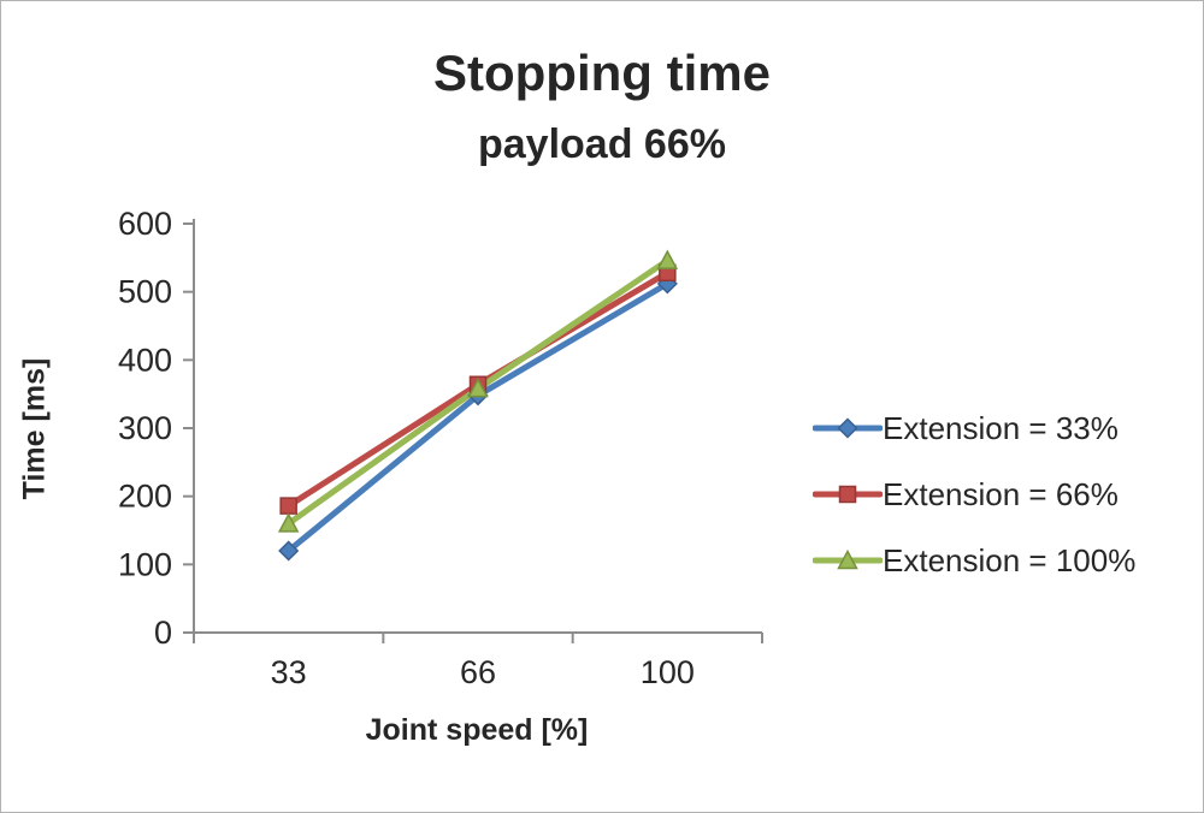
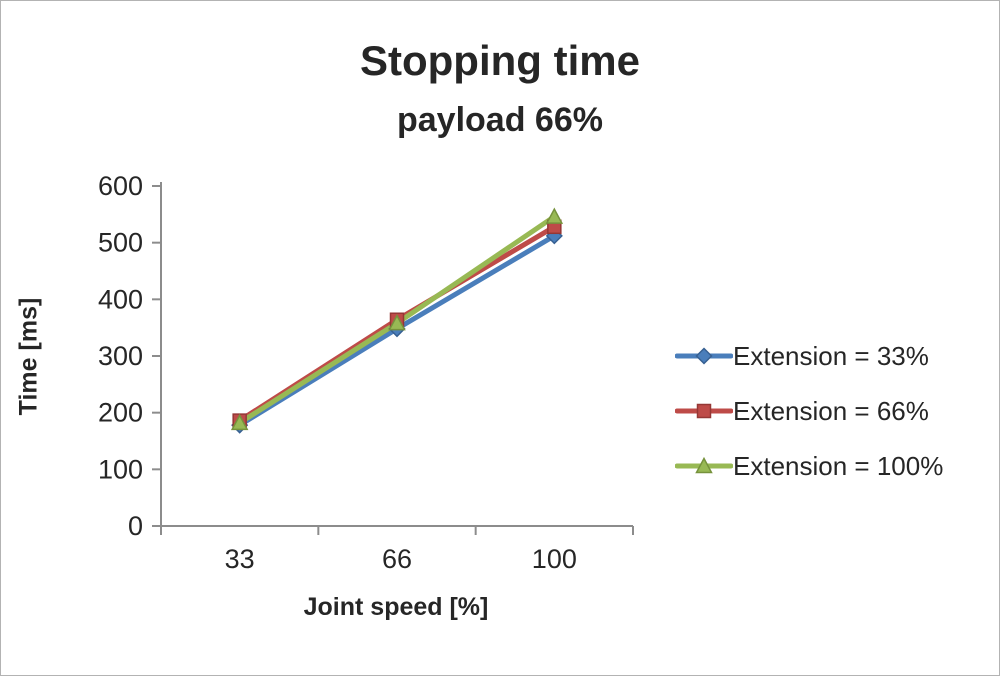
Extension = 33%/33: 120 -> 180
Extension = 100%/33: 160 -> 180
